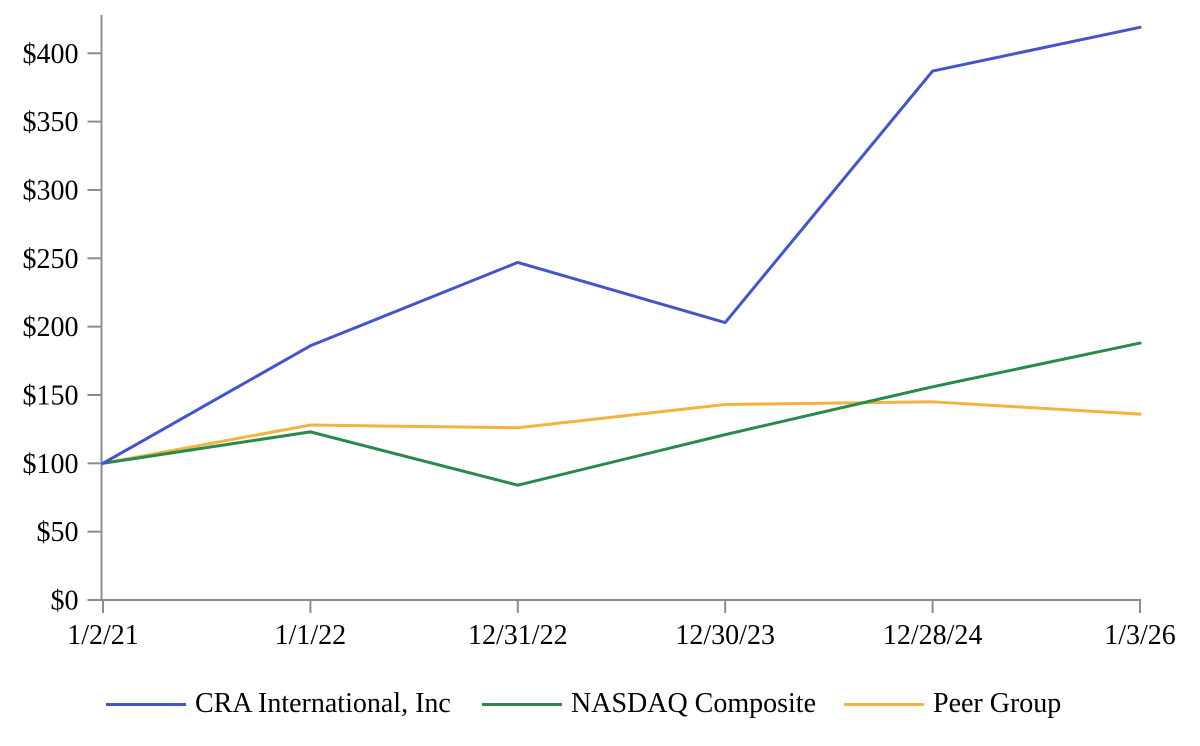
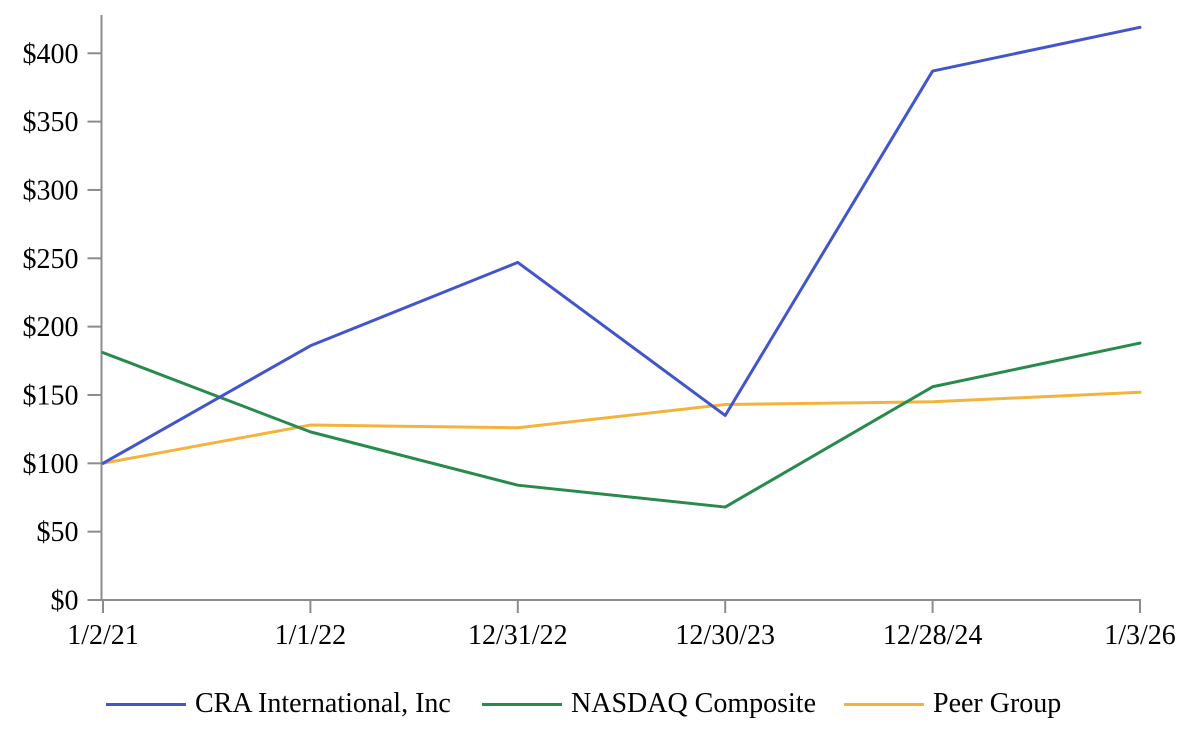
NASDAQ Composite/1/2/21: $100 -> $181
CRA International, Inc/12/30/23: $203 -> $135
NASDAQ Composite/12/30/23: $121 -> $68
Peer Group/1/3/26: $136 -> $152
